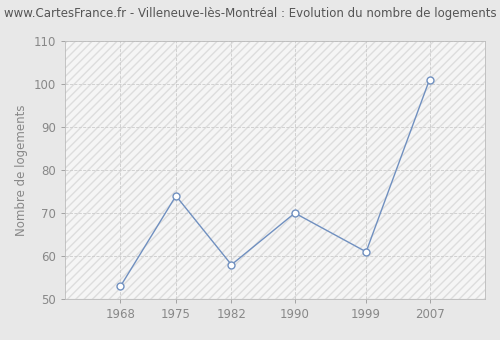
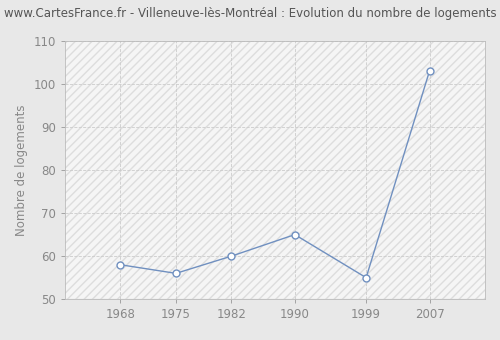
1968: 53 -> 58
1975: 74 -> 56
1982: 58 -> 60
1990: 70 -> 65
1999: 61 -> 55
2007: 101 -> 103
